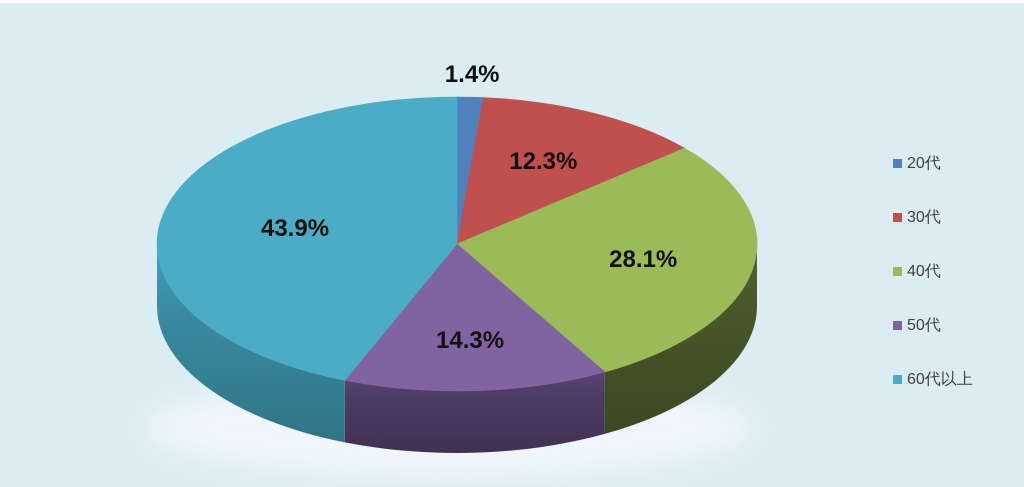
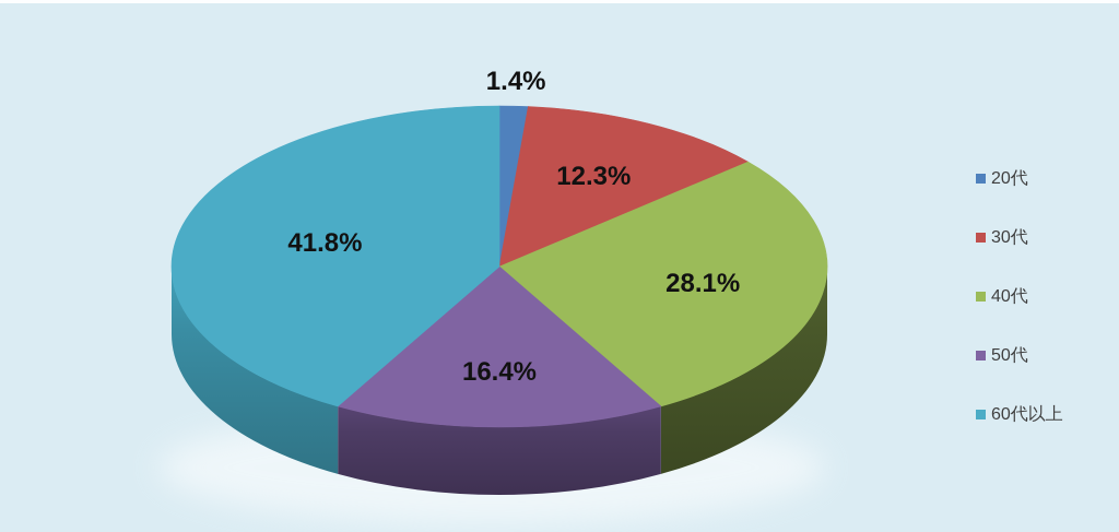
50代: 14.3% -> 16.4%
60代以上: 43.9% -> 41.8%
